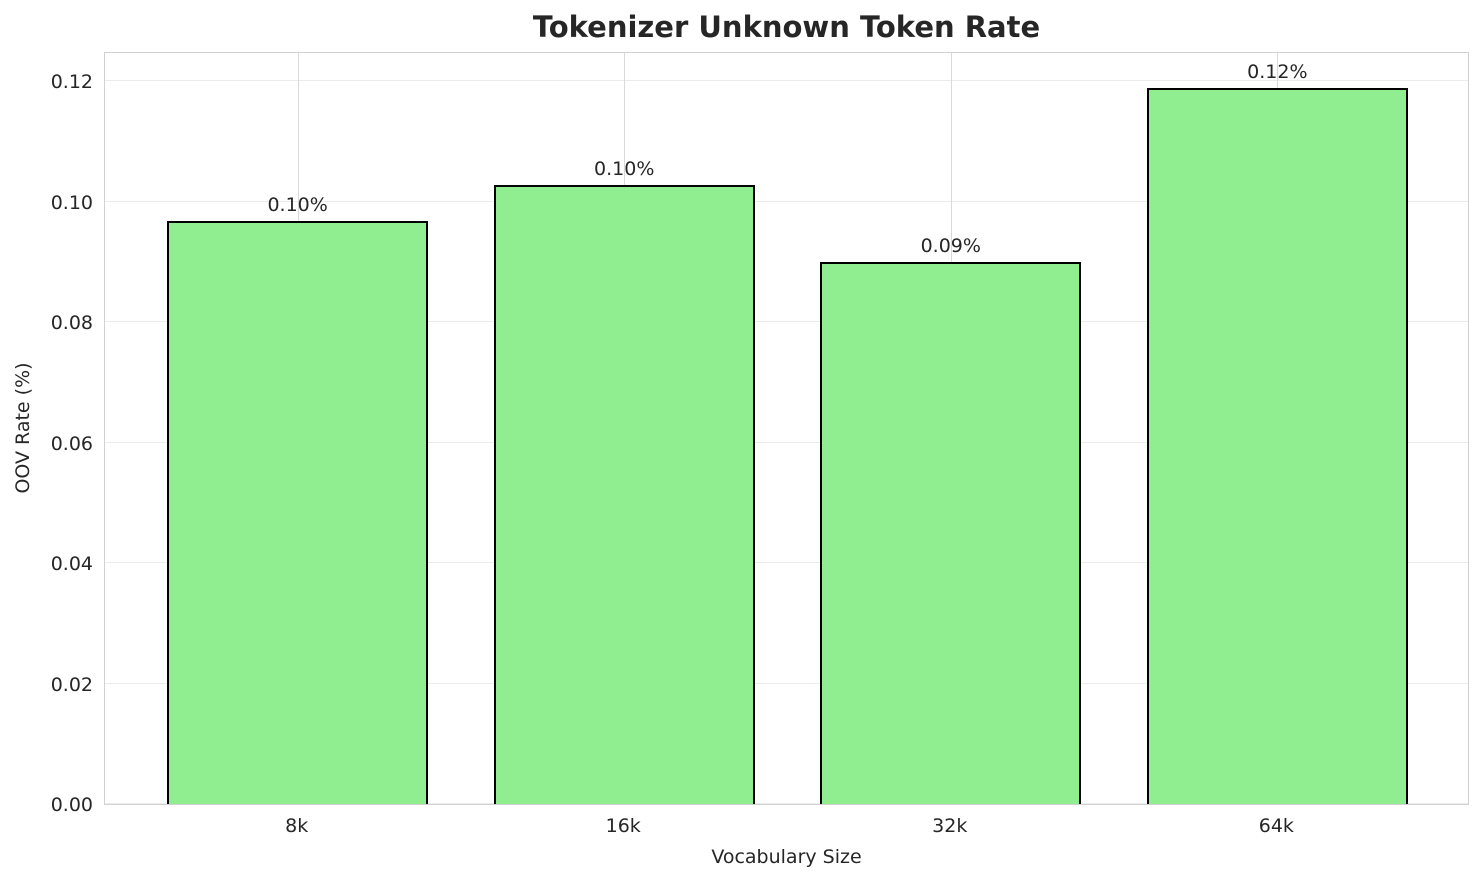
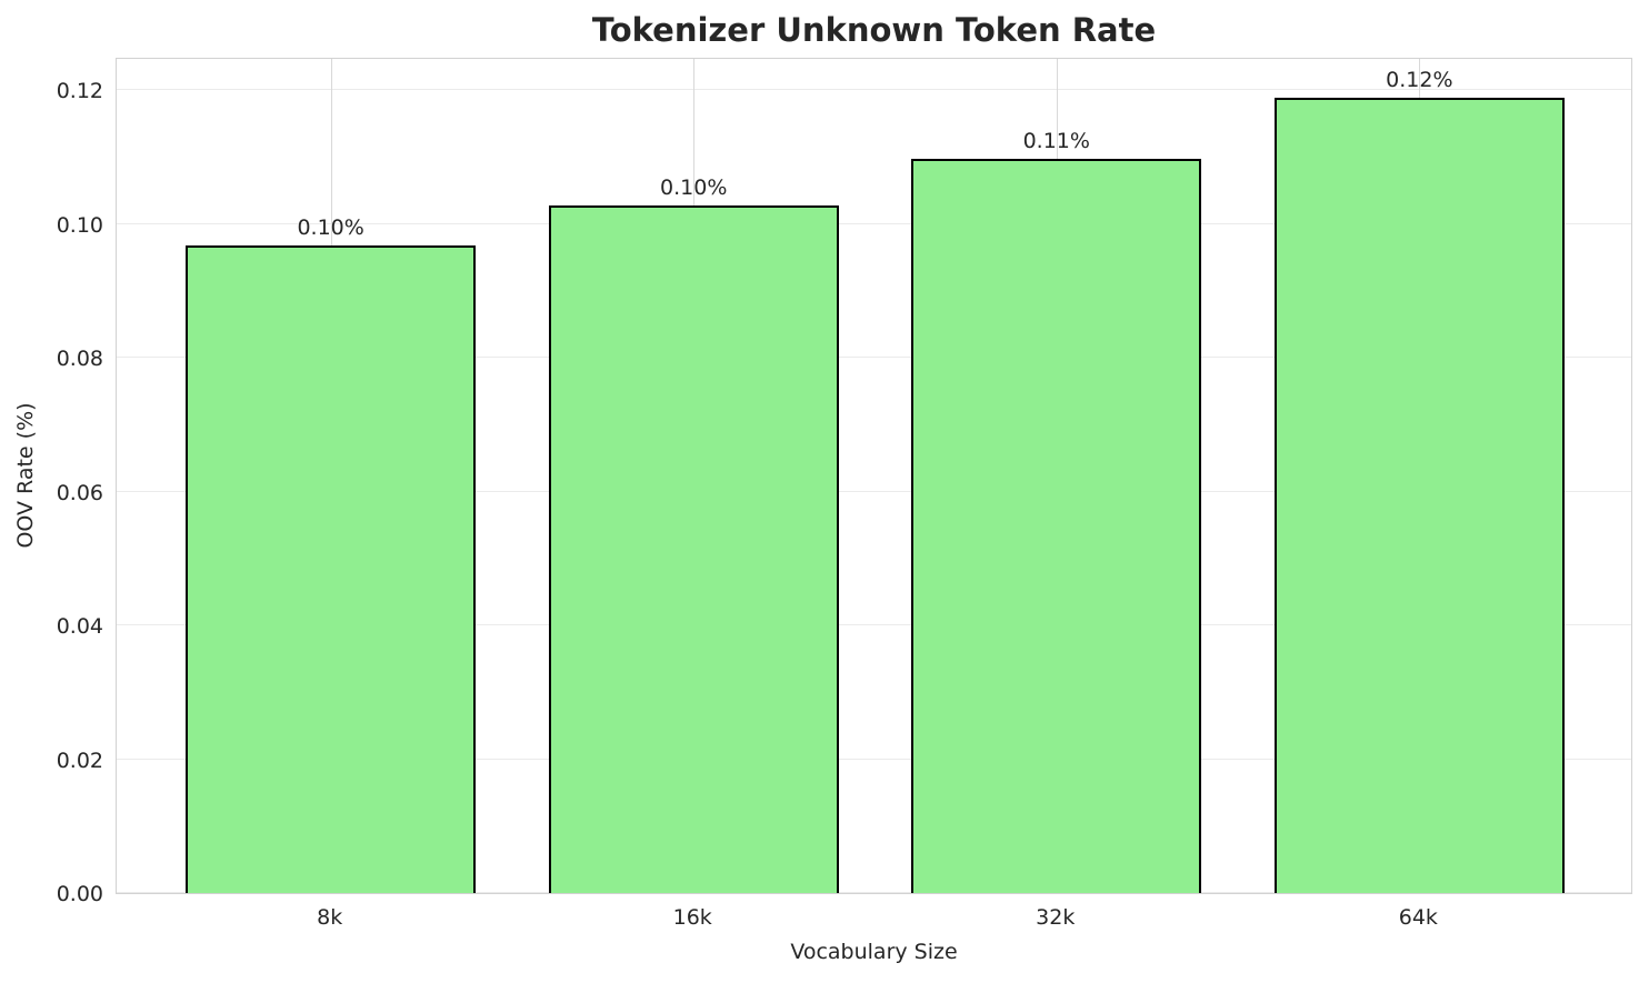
32k: 0.09% -> 0.11%
